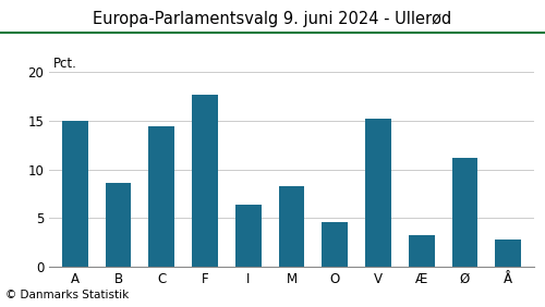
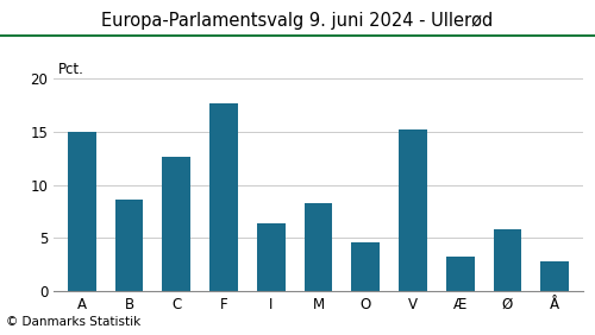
C: 14.4 -> 12.6
Ø: 11.2 -> 5.8
